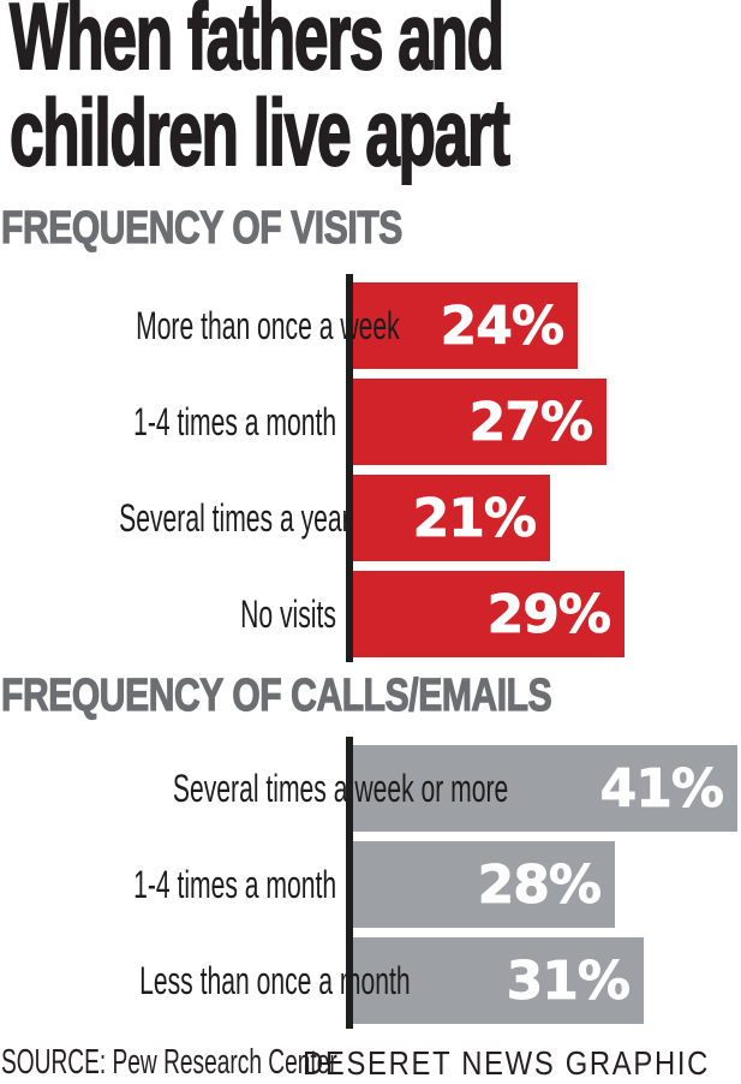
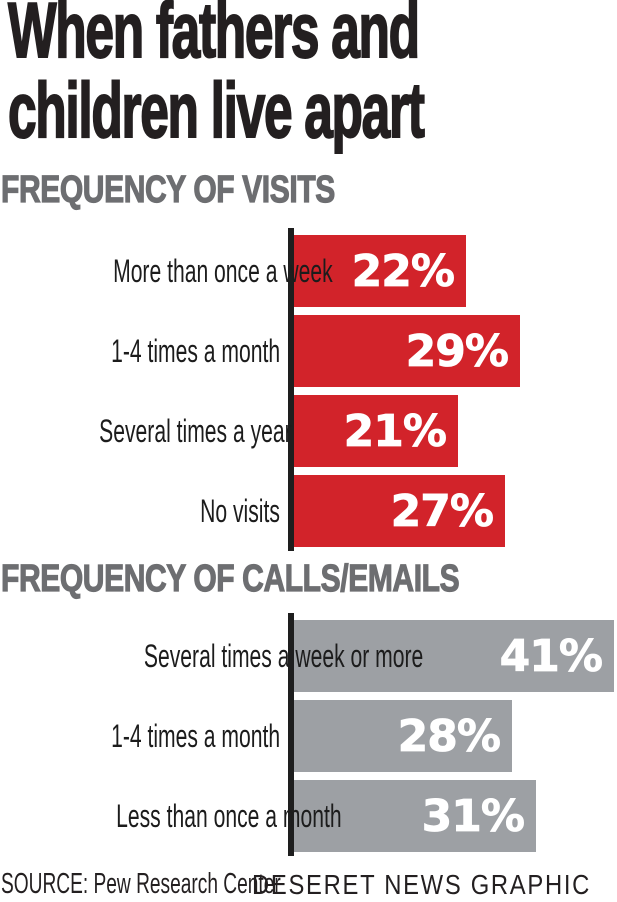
FREQUENCY OF VISITS/More than once a week: 24% -> 22%
FREQUENCY OF VISITS/1-4 times a month: 27% -> 29%
FREQUENCY OF VISITS/No visits: 29% -> 27%
